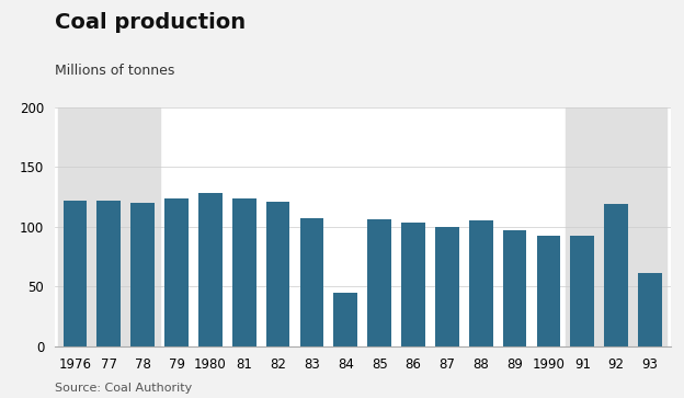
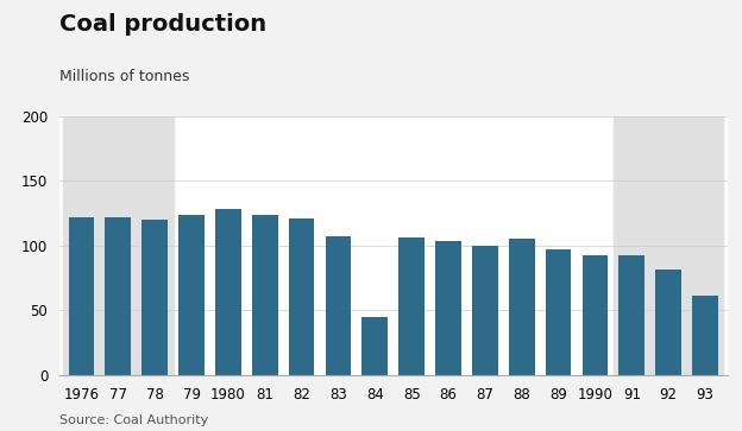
92: 119 -> 82
